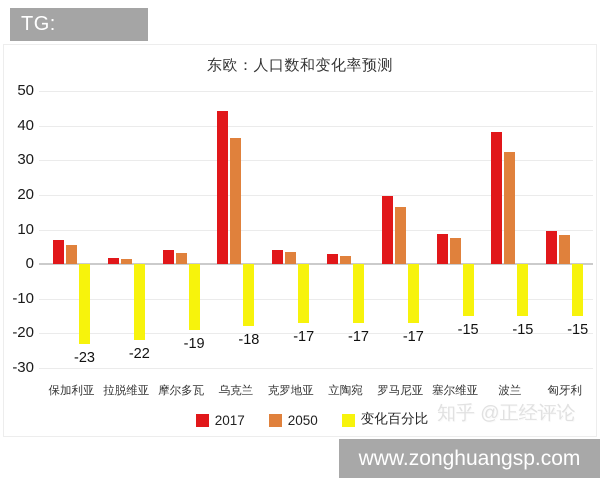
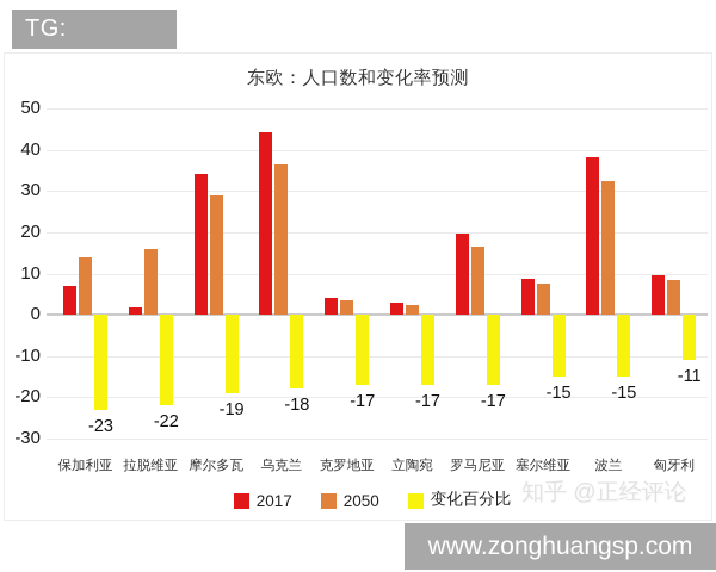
2050/保加利亚: 5 -> 14
2050/拉脱维亚: 2 -> 16
2017/摩尔多瓦: 4 -> 34
2050/摩尔多瓦: 3 -> 29
变化百分比/匈牙利: -15 -> -11
